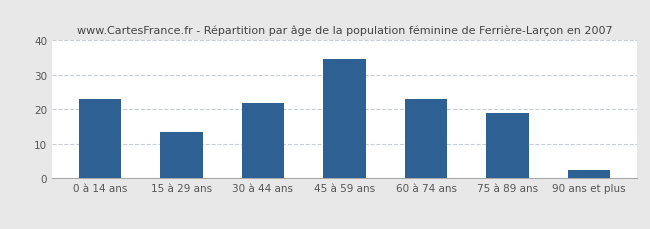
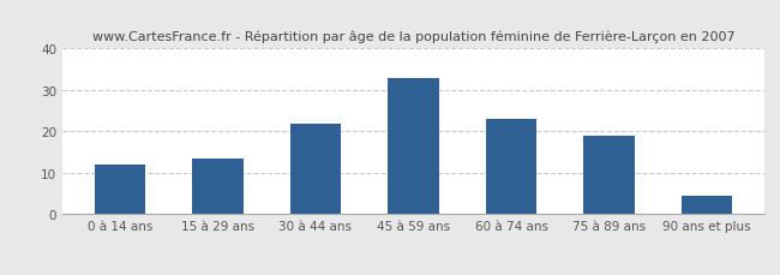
0 à 14 ans: 23.0 -> 12.0
45 à 59 ans: 34.5 -> 33.0
90 ans et plus: 2.5 -> 4.5
